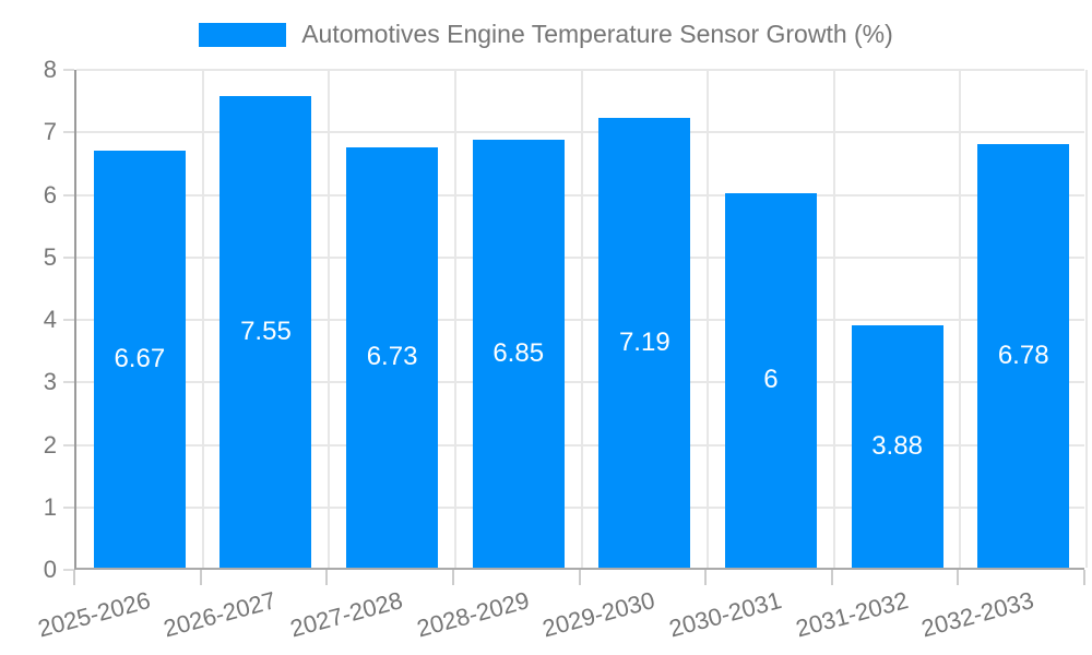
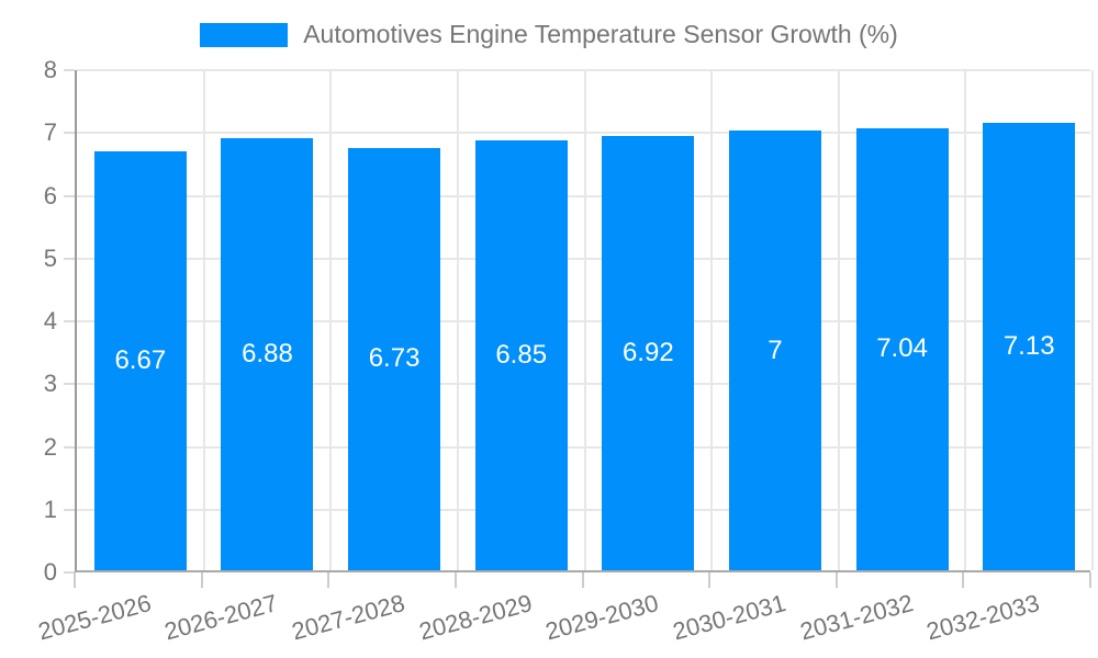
2026-2027: 7.55 -> 6.88
2029-2030: 7.19 -> 6.92
2030-2031: 6 -> 7
2031-2032: 3.88 -> 7.04
2032-2033: 6.78 -> 7.13
